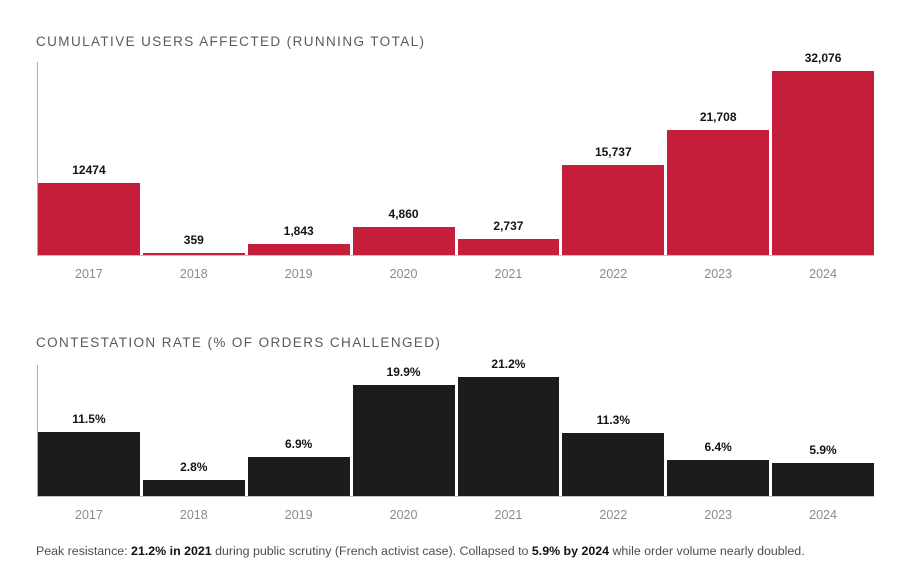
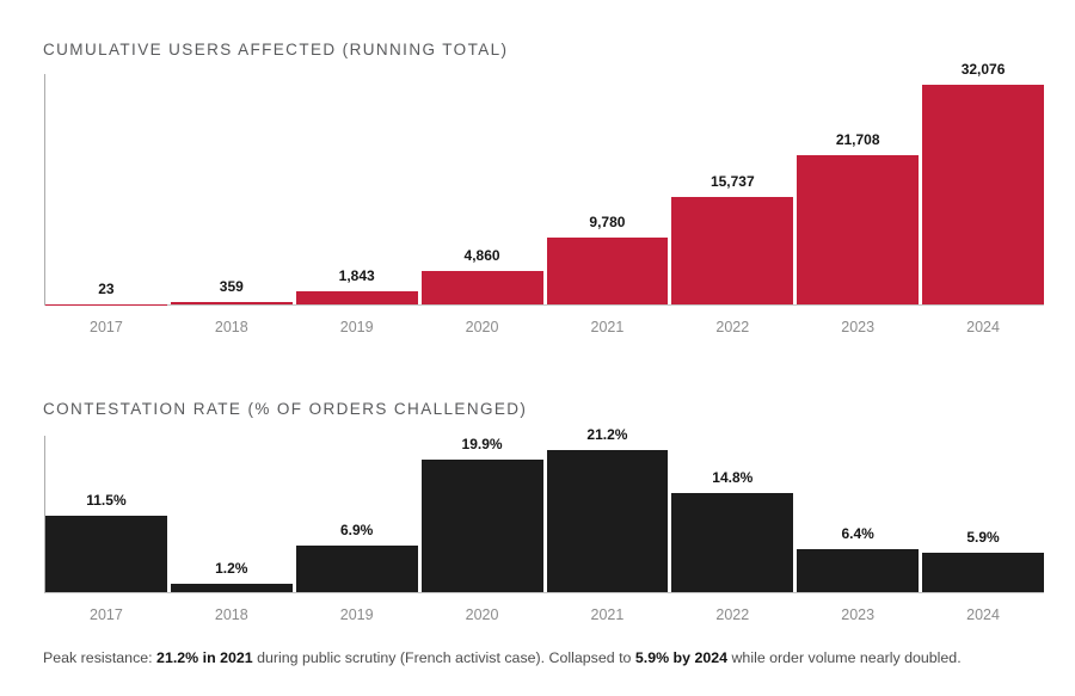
CUMULATIVE USERS AFFECTED (RUNNING TOTAL)/2017: 12474 -> 23
CUMULATIVE USERS AFFECTED (RUNNING TOTAL)/2021: 2,737 -> 9,780
CONTESTATION RATE (% OF ORDERS CHALLENGED)/2018: 2.8% -> 1.2%
CONTESTATION RATE (% OF ORDERS CHALLENGED)/2022: 11.3% -> 14.8%
